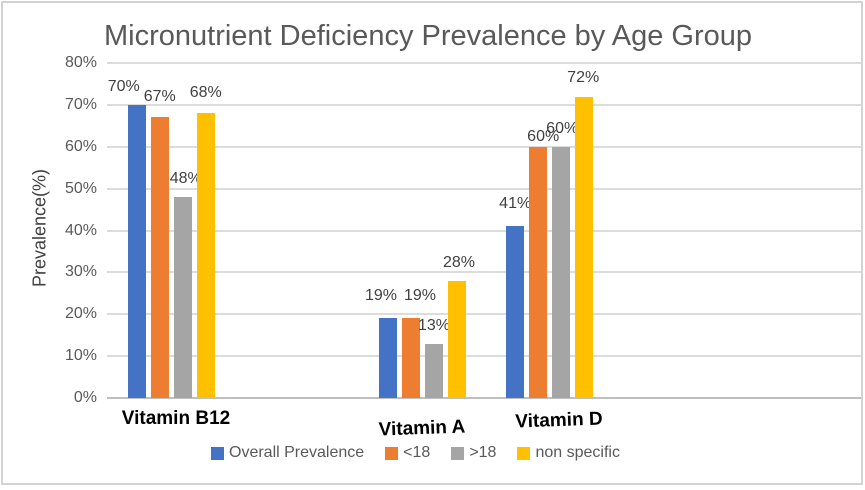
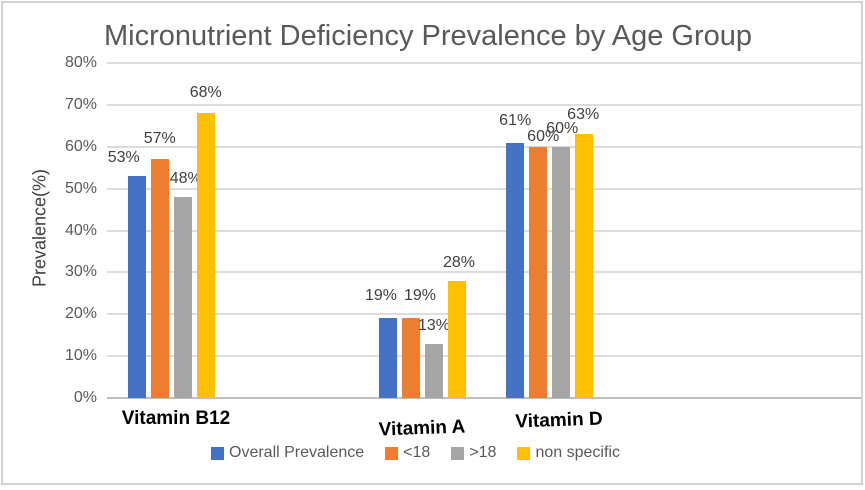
Overall Prevalence/Vitamin B12: 70% -> 53%
<18/Vitamin B12: 67% -> 57%
Overall Prevalence/Vitamin D: 41% -> 61%
non specific/Vitamin D: 72% -> 63%
